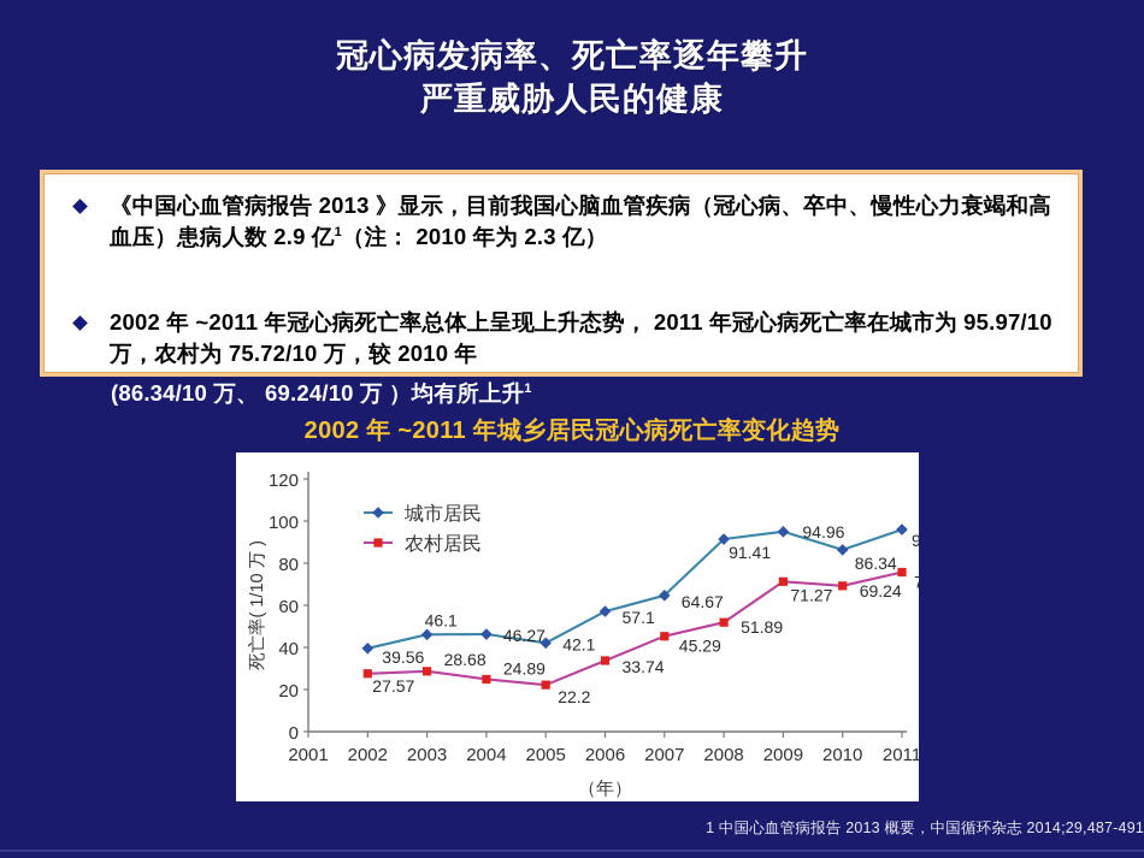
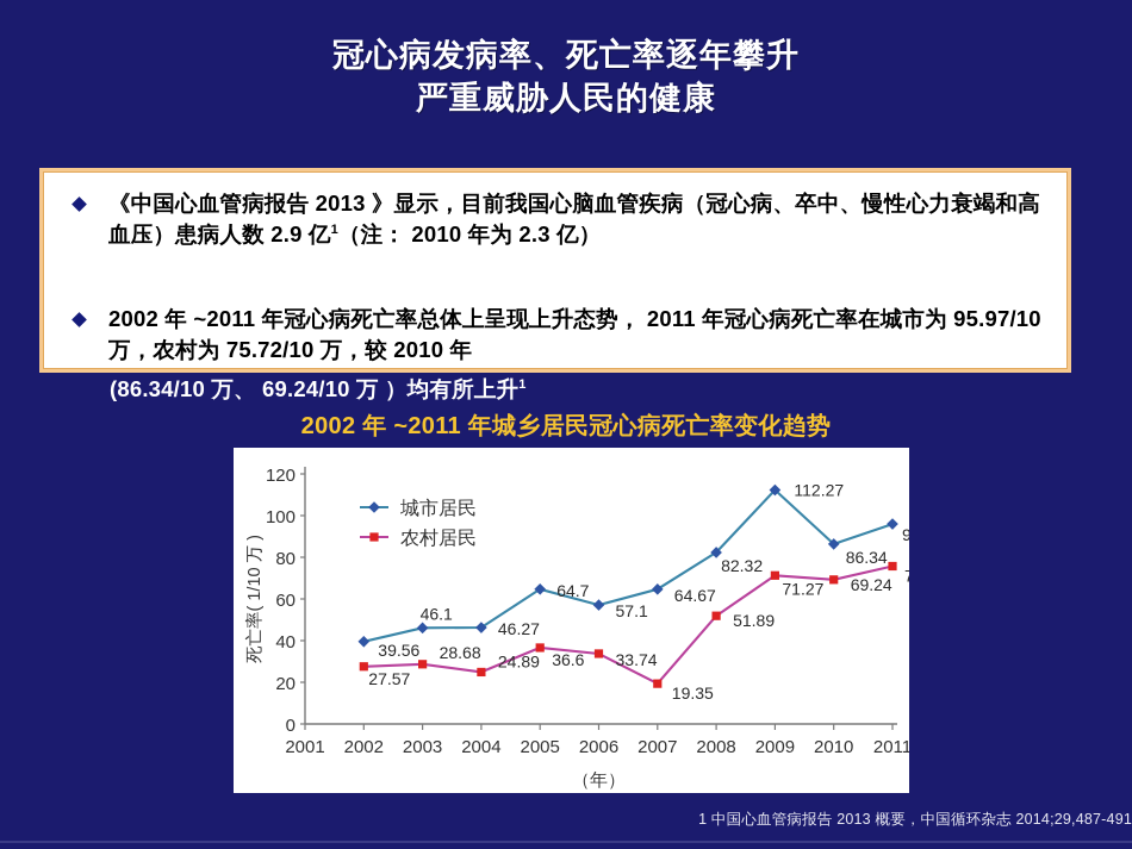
城市居民/2005: 42.1 -> 64.7
农村居民/2005: 22.2 -> 36.6
农村居民/2007: 45.29 -> 19.35
城市居民/2008: 91.41 -> 82.32
城市居民/2009: 94.96 -> 112.27
